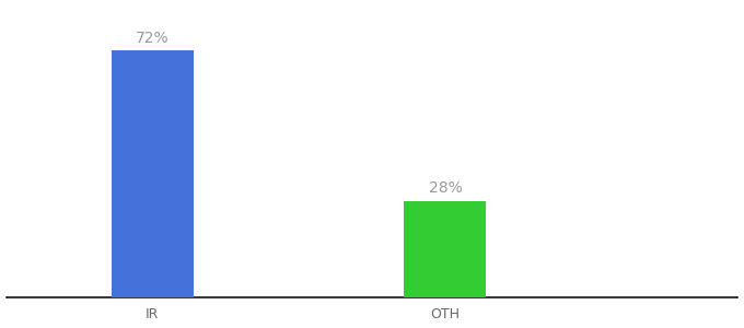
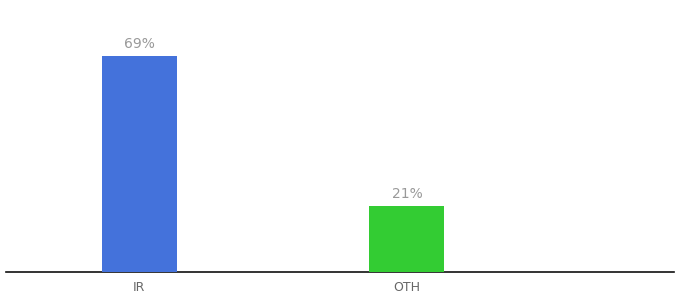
IR: 72% -> 69%
OTH: 28% -> 21%
